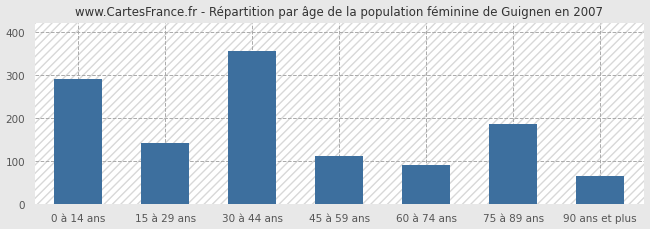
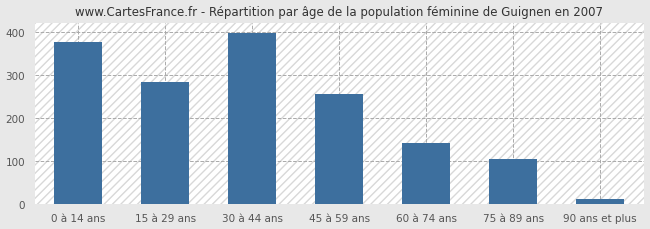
0 à 14 ans: 290 -> 375
15 à 29 ans: 140 -> 283
30 à 44 ans: 355 -> 396
45 à 59 ans: 110 -> 256
60 à 74 ans: 90 -> 142
75 à 89 ans: 185 -> 105
90 ans et plus: 65 -> 11
